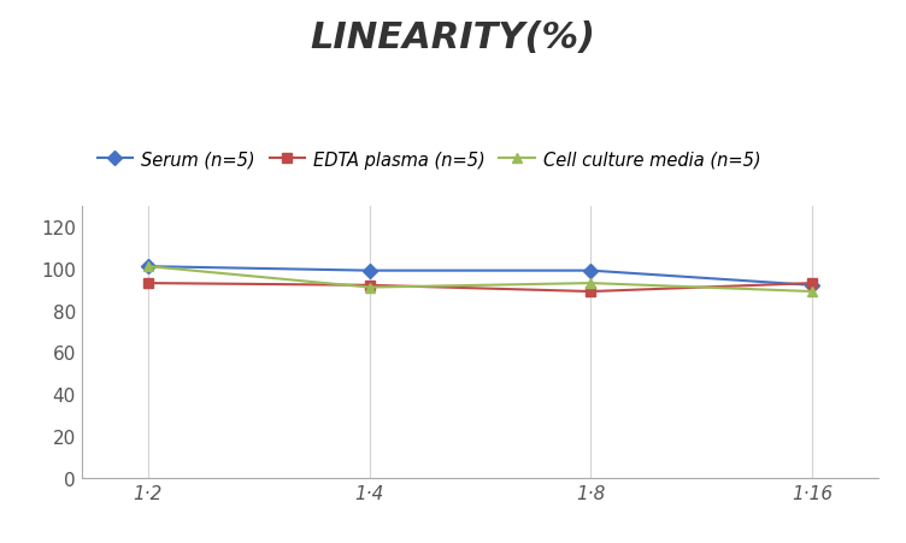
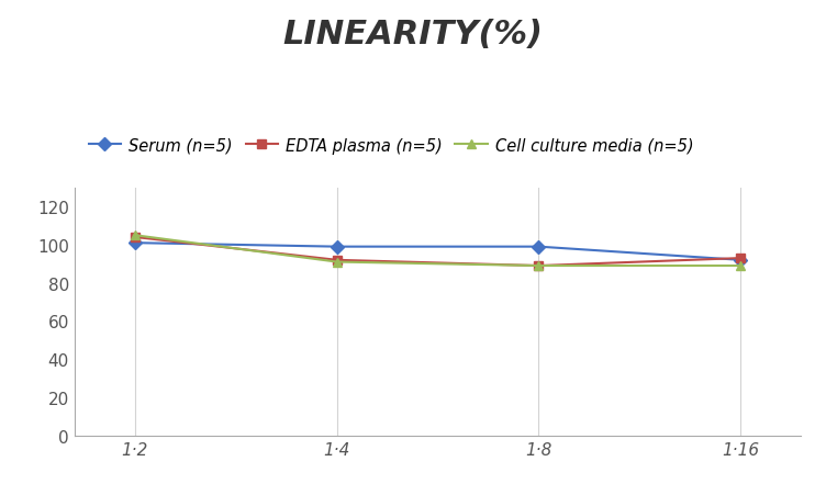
EDTA plasma (n=5)/1·2: 93 -> 104
Cell culture media (n=5)/1·2: 101 -> 105
Cell culture media (n=5)/1·8: 93 -> 89
